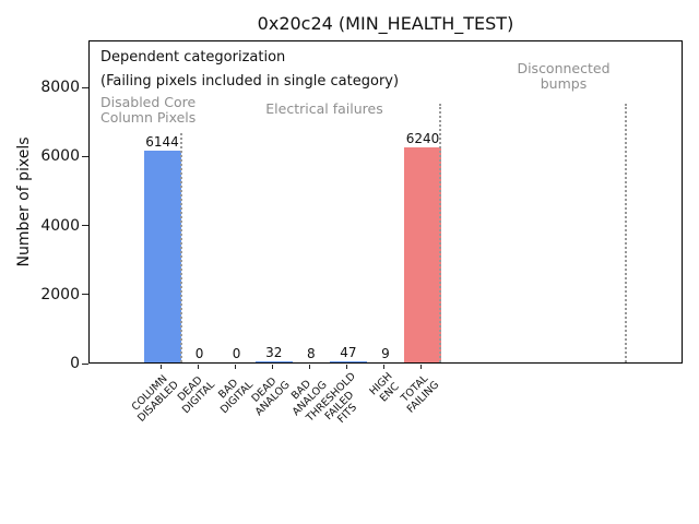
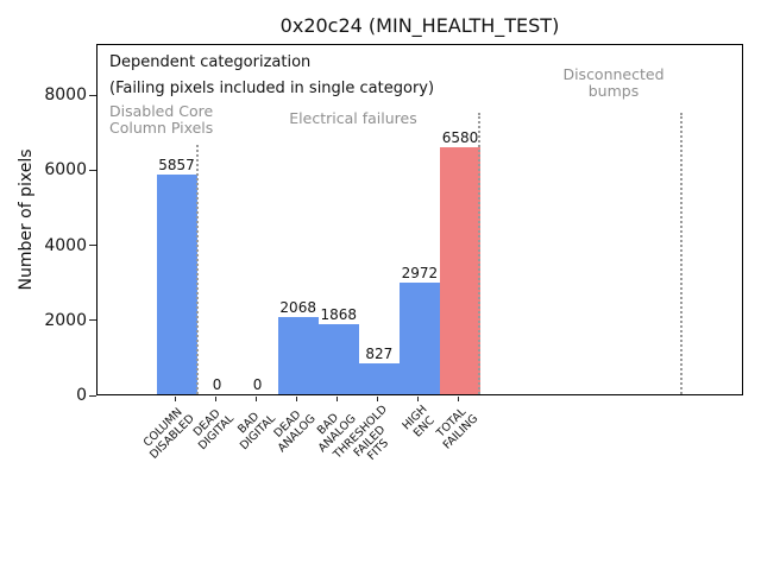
COLUMN DISABLED: 6144 -> 5857
DEAD ANALOG: 32 -> 2068
BAD ANALOG: 8 -> 1868
THRESHOLD FAILED FITS: 47 -> 827
HIGH ENC: 9 -> 2972
TOTAL FAILING: 6240 -> 6580
